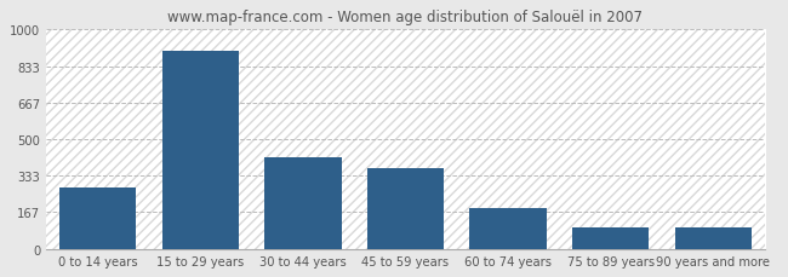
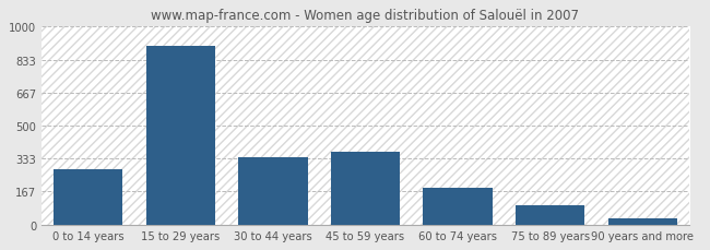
30 to 44 years: 420 -> 340
90 years and more: 100 -> 30
